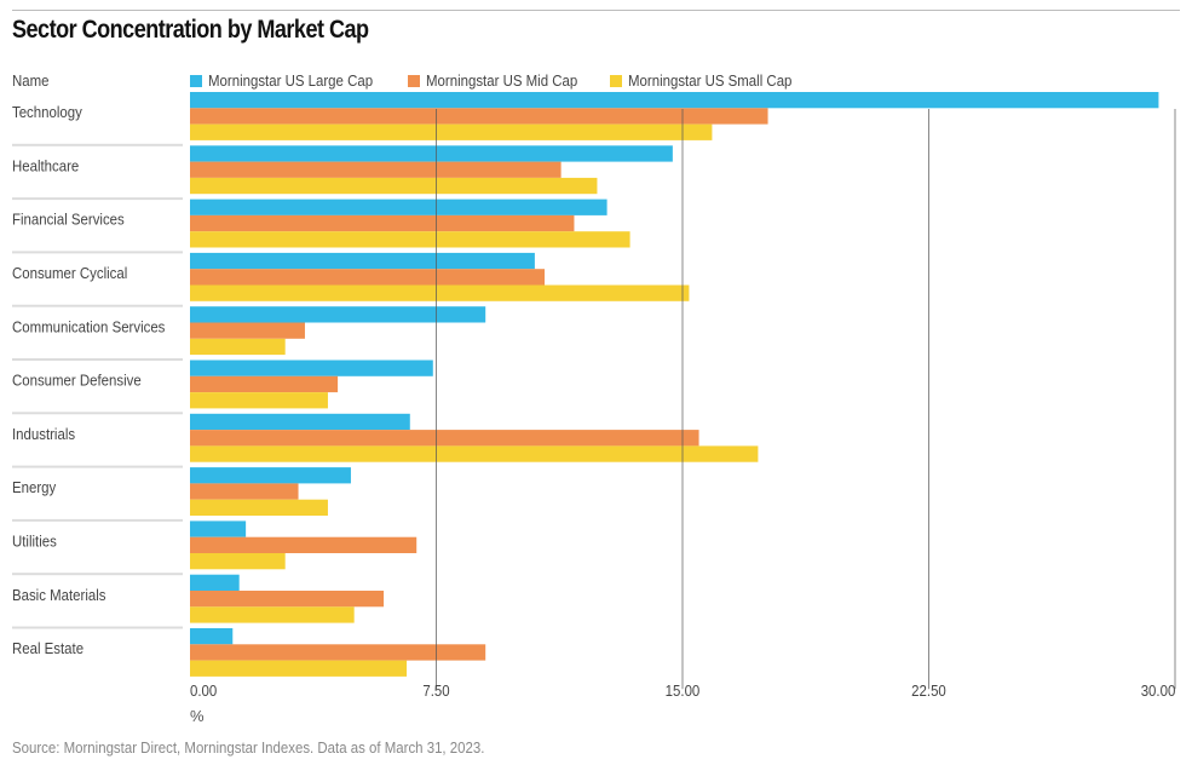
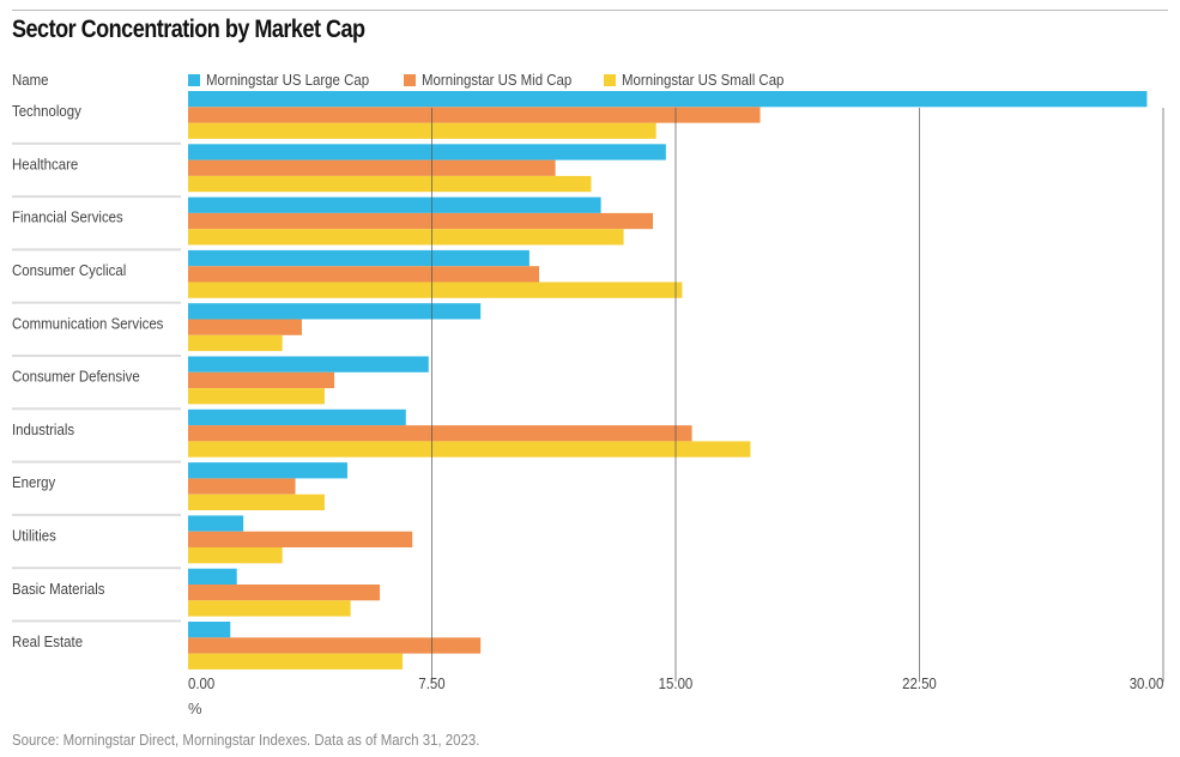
Morningstar US Small Cap/Technology: 15.9 -> 14.4
Morningstar US Mid Cap/Financial Services: 11.7 -> 14.3
